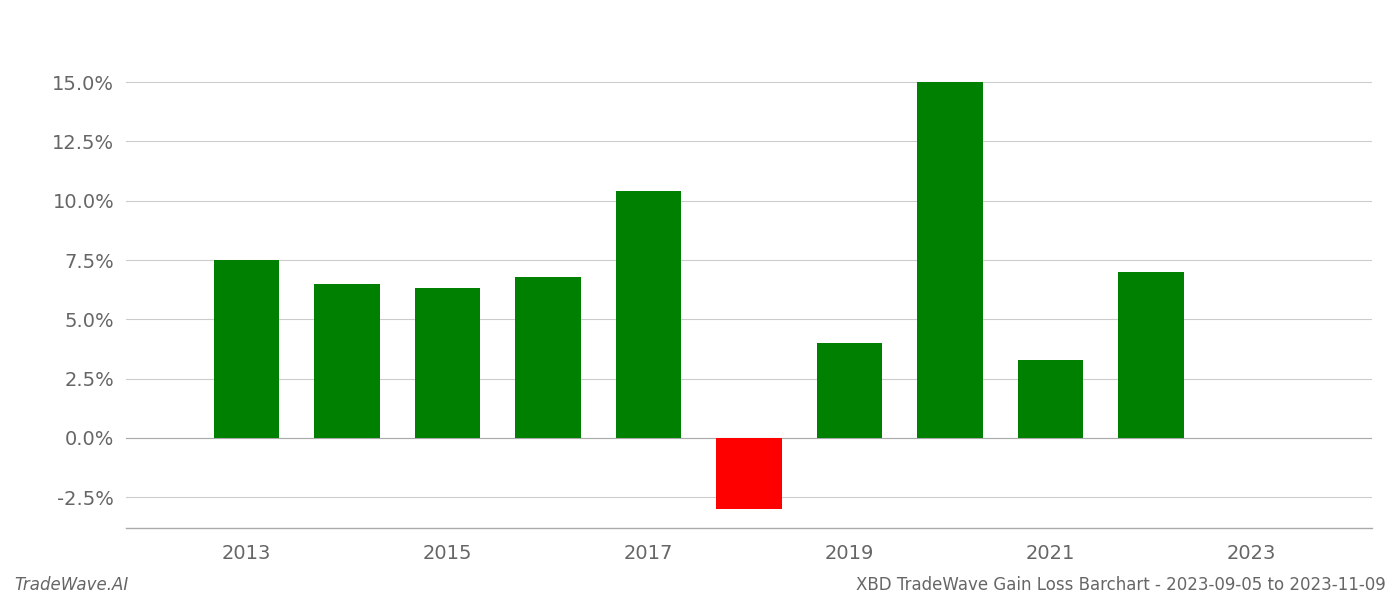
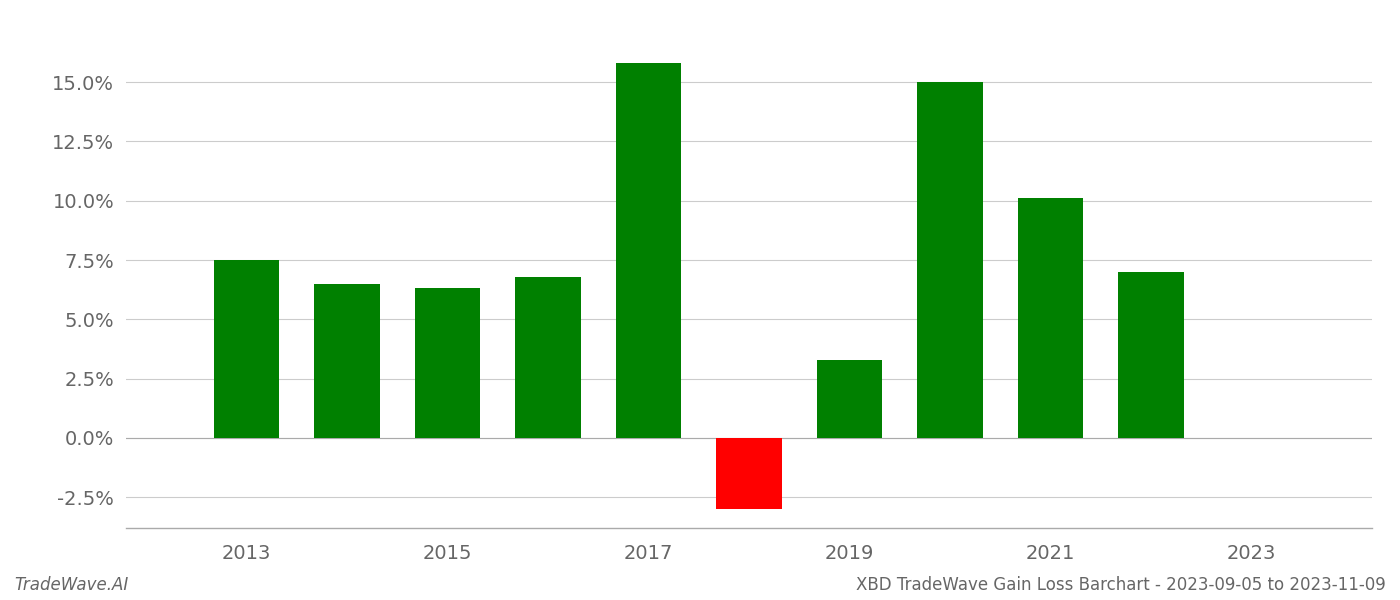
2017: 10.4% -> 15.8%
2019: 4.0% -> 3.3%
2021: 3.3% -> 10.1%
